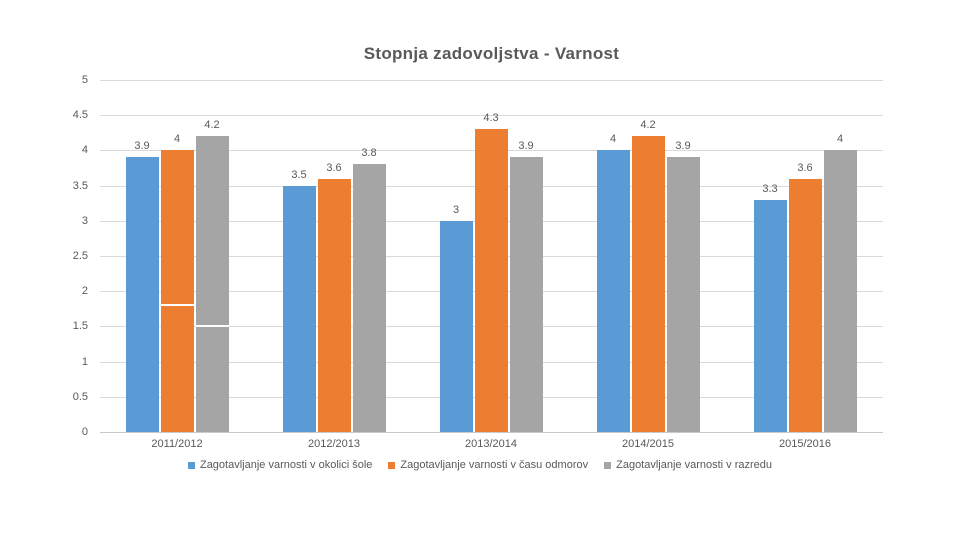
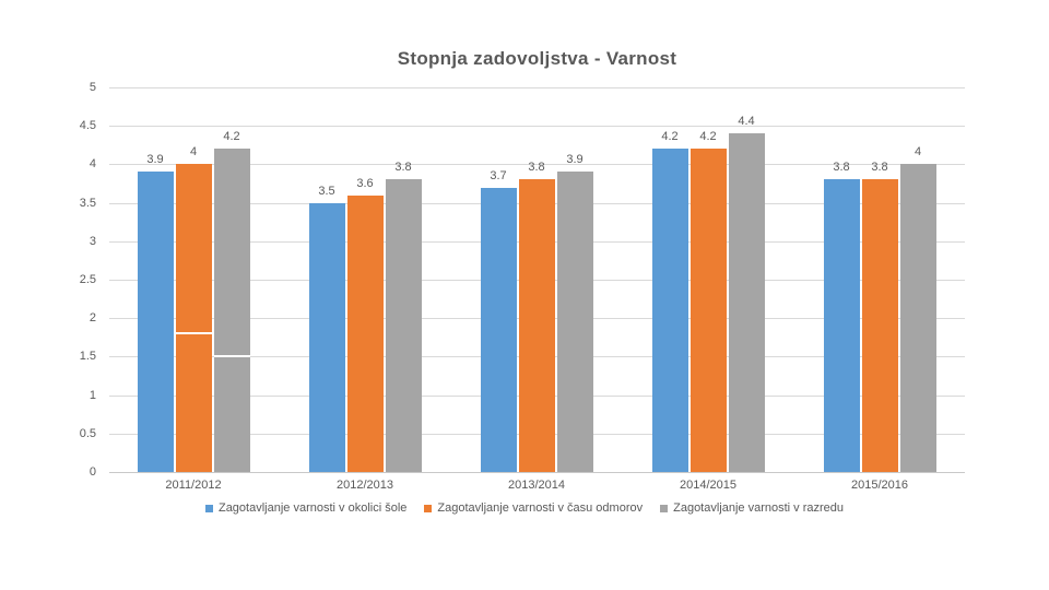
Zagotavljanje varnosti v okolici šole/2013/2014: 3 -> 3.7
Zagotavljanje varnosti v času odmorov/2013/2014: 4.3 -> 3.8
Zagotavljanje varnosti v okolici šole/2014/2015: 4 -> 4.2
Zagotavljanje varnosti v razredu/2014/2015: 3.9 -> 4.4
Zagotavljanje varnosti v okolici šole/2015/2016: 3.3 -> 3.8
Zagotavljanje varnosti v času odmorov/2015/2016: 3.6 -> 3.8
